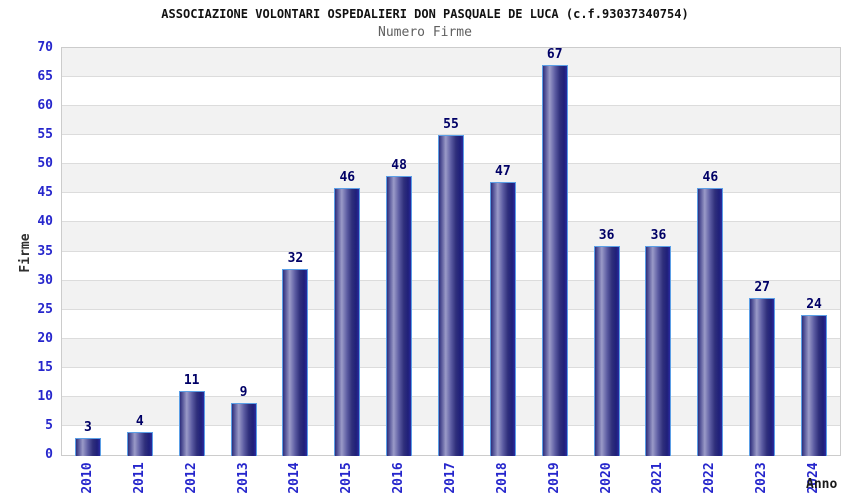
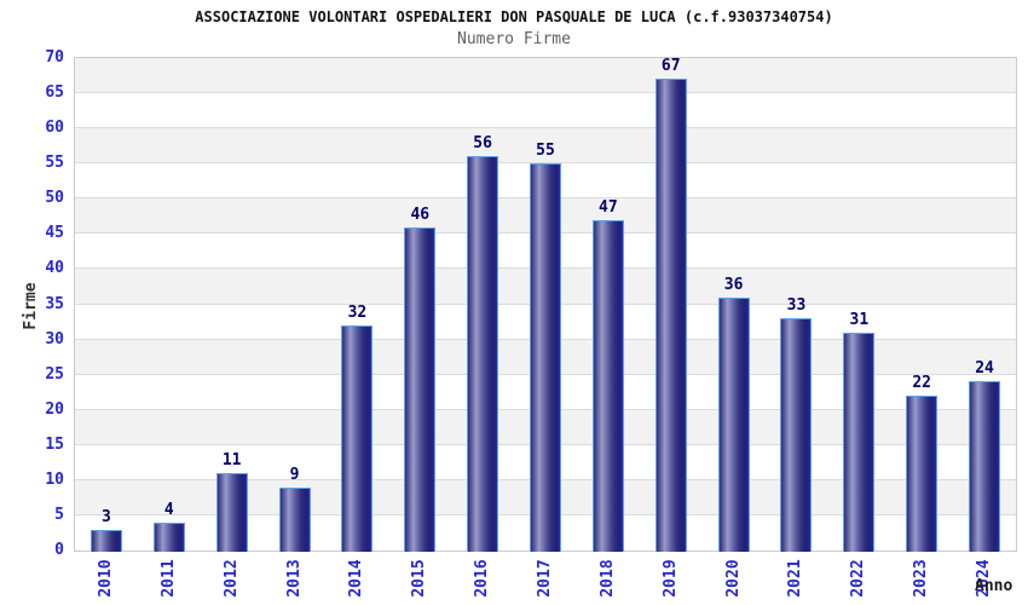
2016: 48 -> 56
2021: 36 -> 33
2022: 46 -> 31
2023: 27 -> 22
